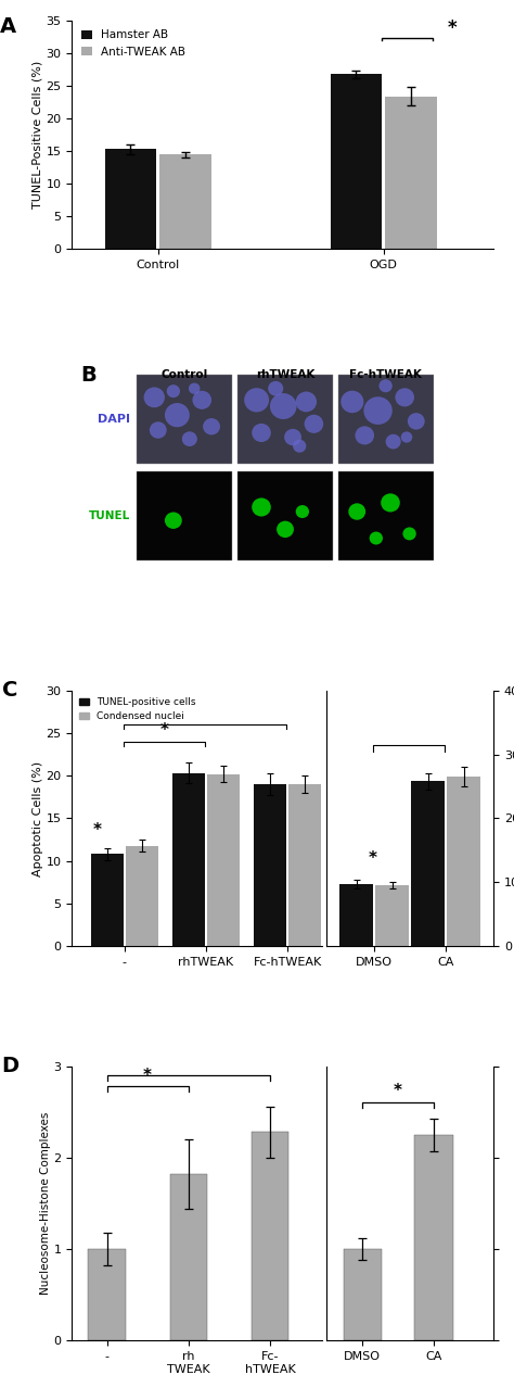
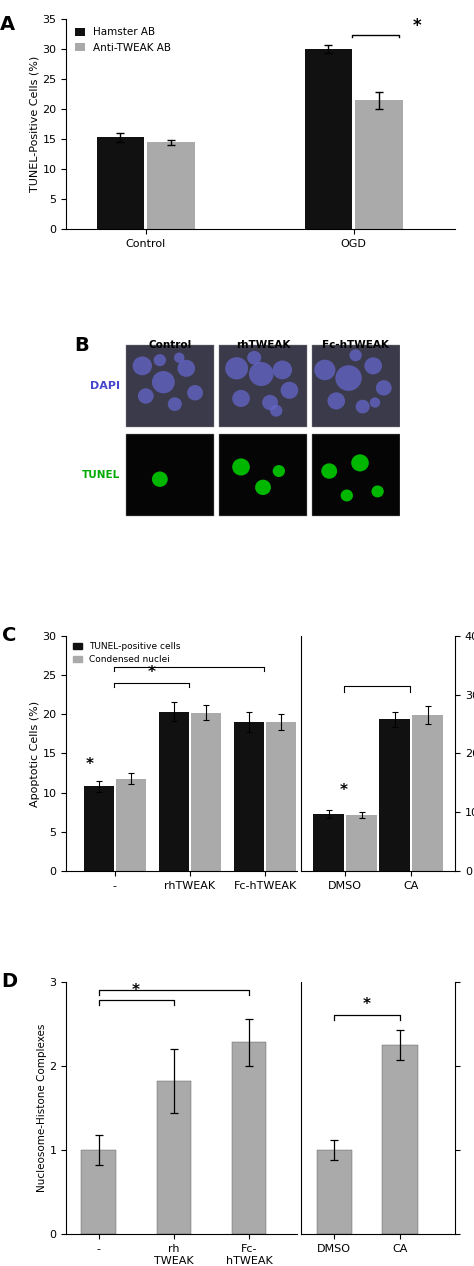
Hamster AB/OGD: 26.8 -> 30.0
Anti-TWEAK AB/OGD: 23.4 -> 21.5
